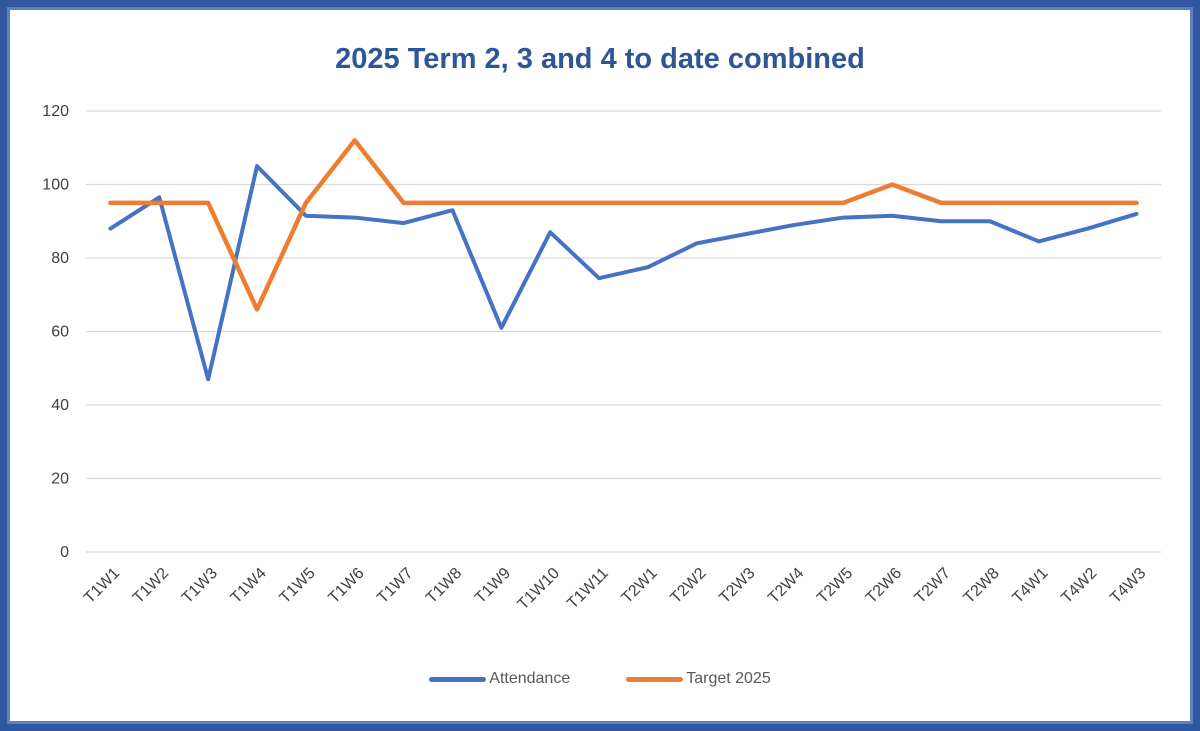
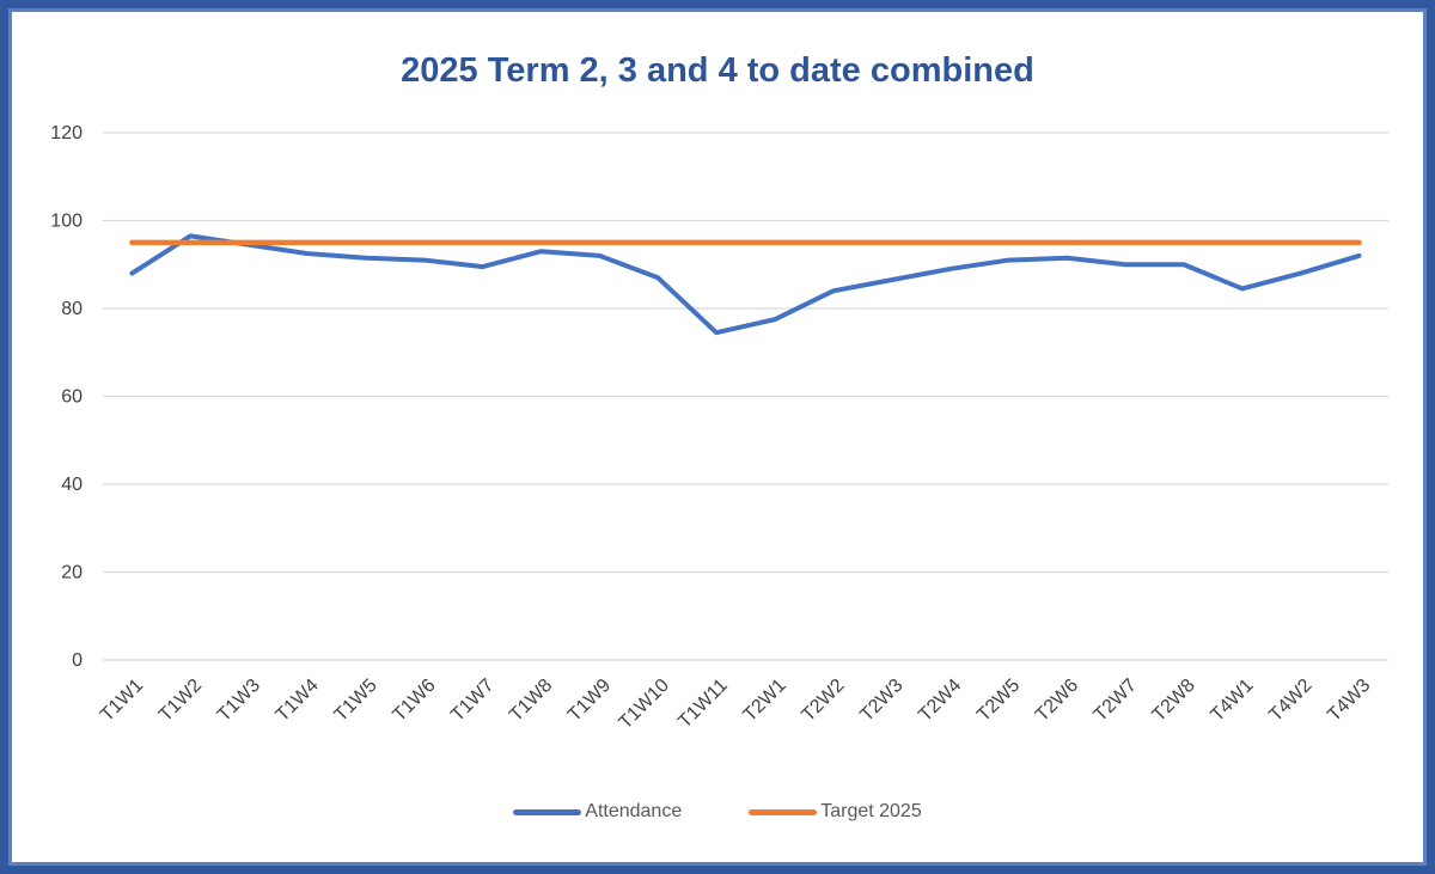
Attendance/T1W3: 47 -> 94
Attendance/T1W4: 105 -> 92
Target 2025/T1W4: 66 -> 95
Target 2025/T1W6: 112 -> 95
Attendance/T1W9: 61 -> 92
Target 2025/T2W6: 100 -> 95
